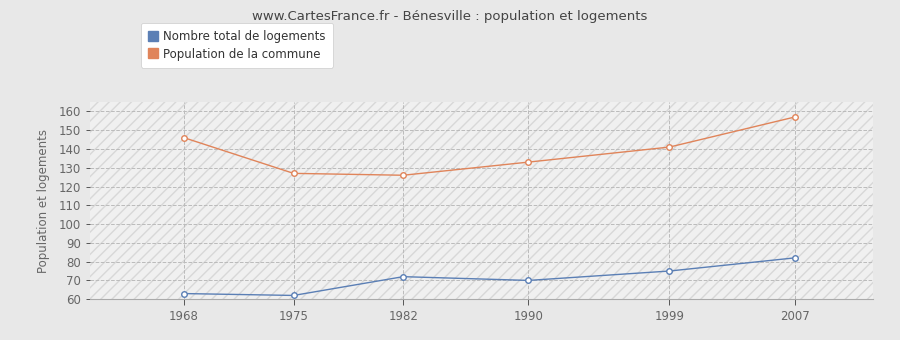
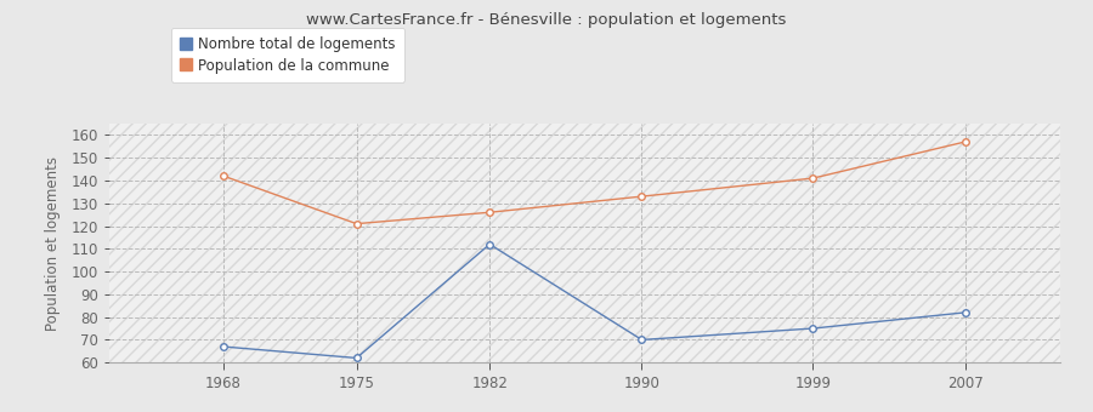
Nombre total de logements/1968: 63 -> 67
Population de la commune/1968: 146 -> 142
Population de la commune/1975: 127 -> 121
Nombre total de logements/1982: 72 -> 112
